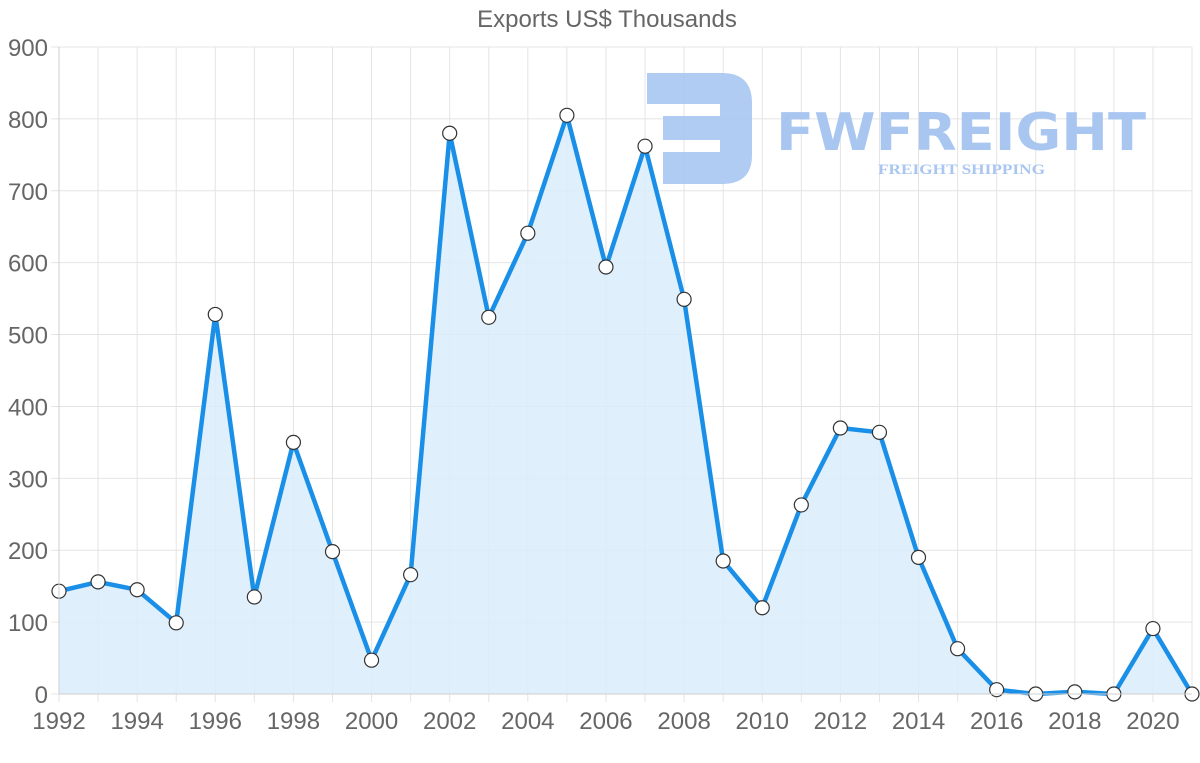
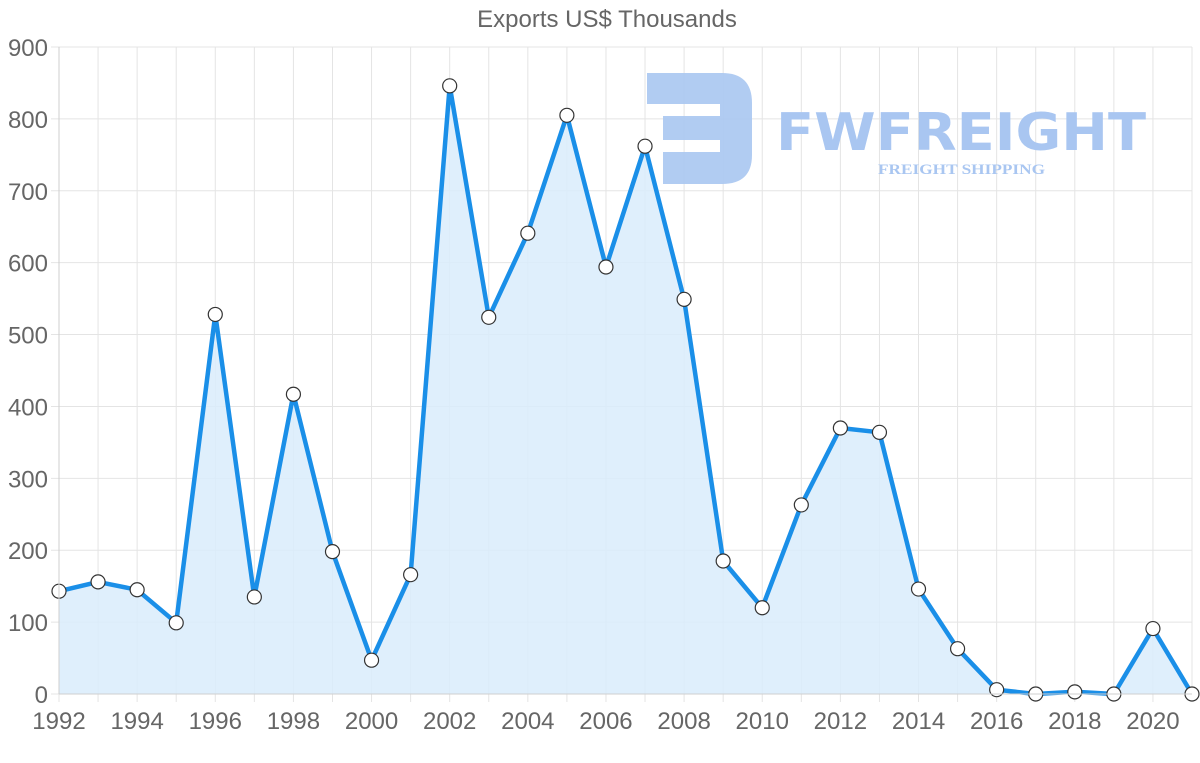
1998: 350 -> 420
2002: 780 -> 850
2014: 190 -> 150
